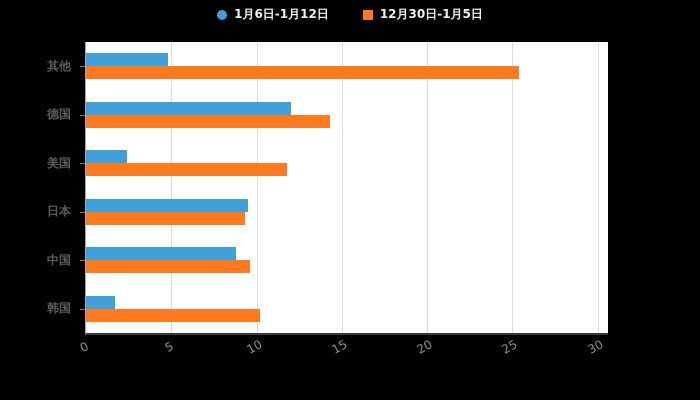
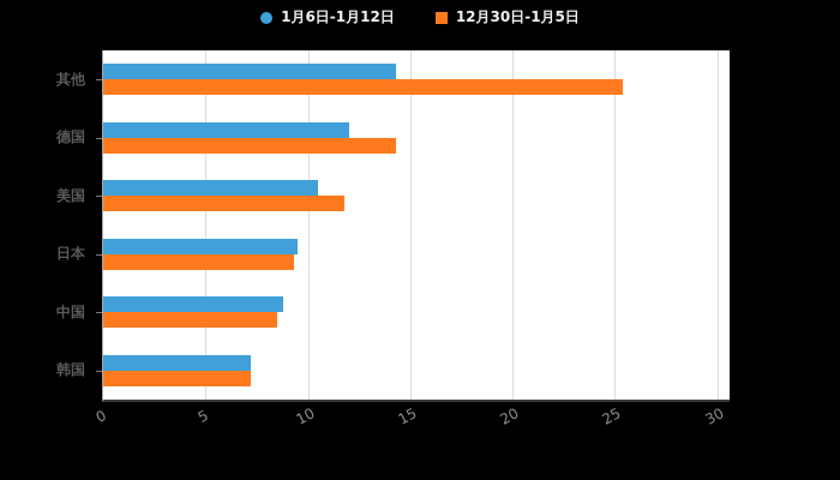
1月6日-1月12日/其他: 4.8 -> 14.3
1月6日-1月12日/美国: 2.4 -> 10.5
12月30日-1月5日/中国: 9.6 -> 8.5
1月6日-1月12日/韩国: 1.7 -> 7.2
12月30日-1月5日/韩国: 10.2 -> 7.2
